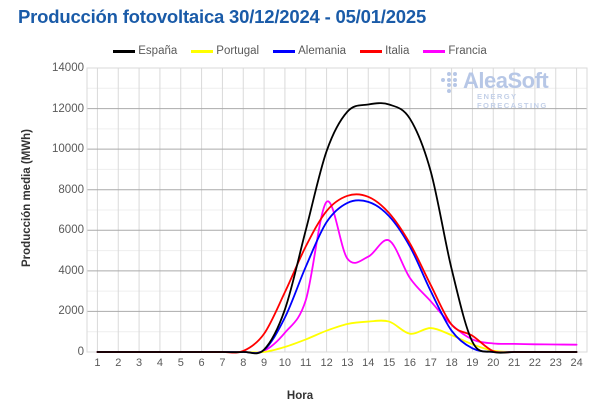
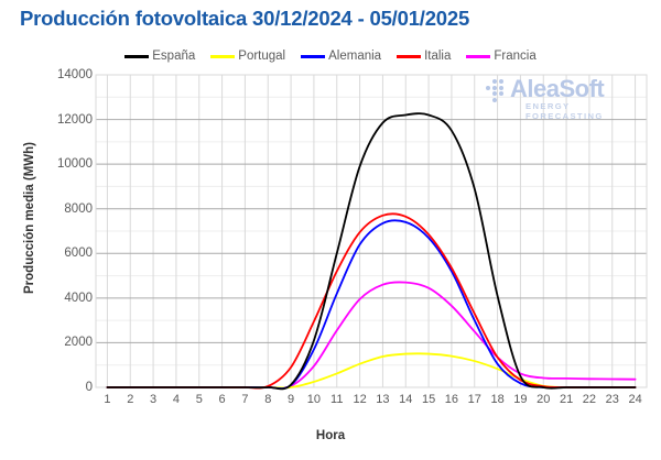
Francia/12: 7400 -> 4000
Francia/15: 5500 -> 4400
Portugal/16: 900 -> 1400
Italia/19: 800 -> 300
